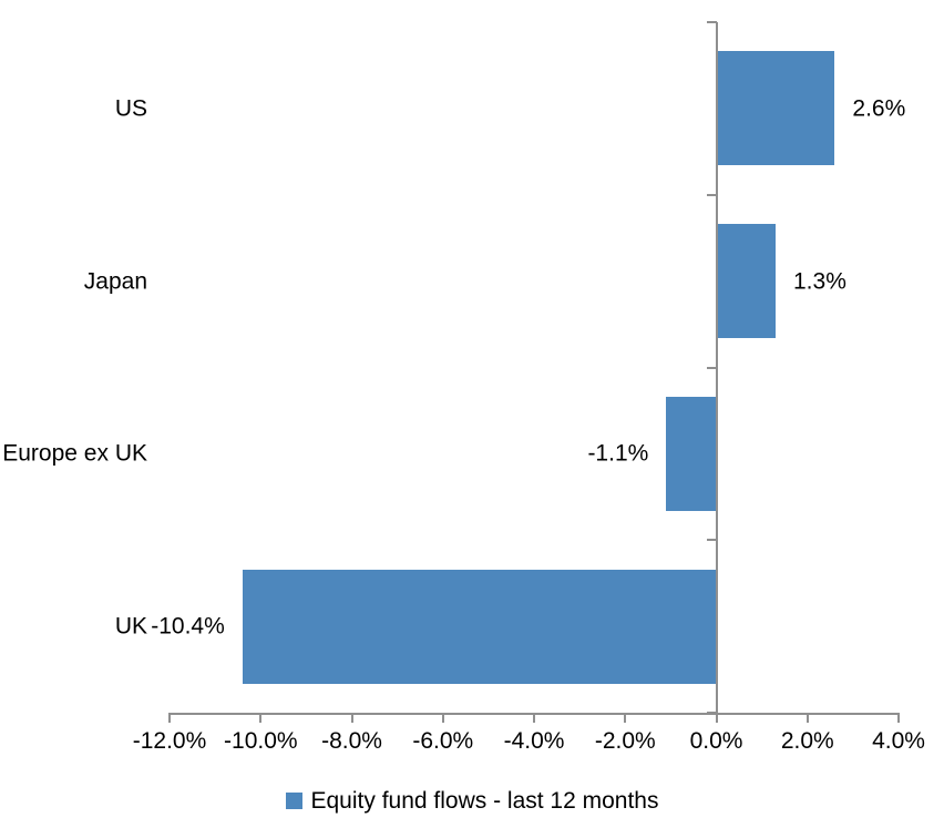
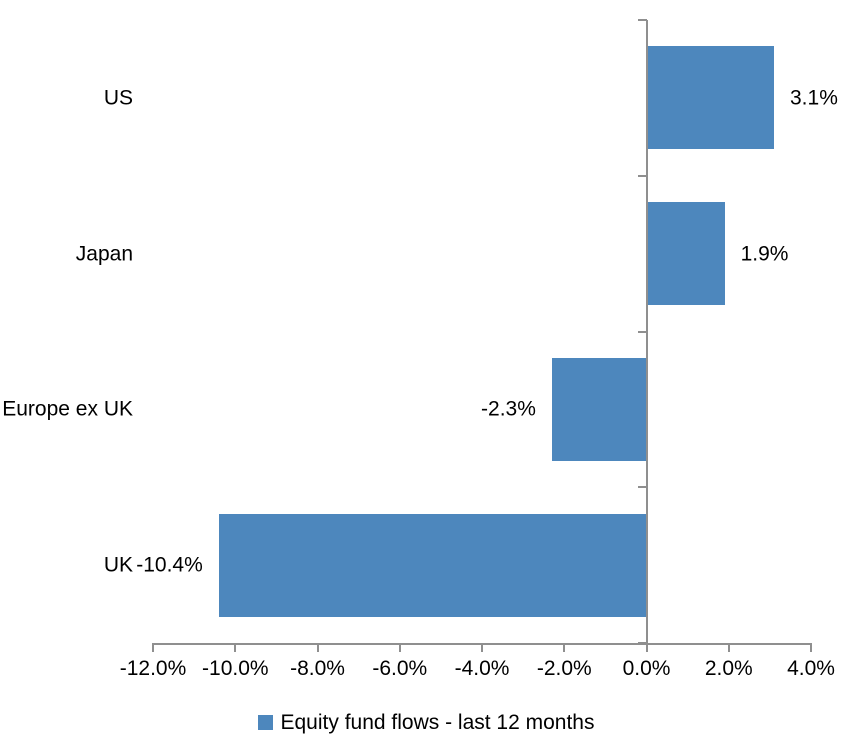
US: 2.6% -> 3.1%
Japan: 1.3% -> 1.9%
Europe ex UK: -1.1% -> -2.3%
